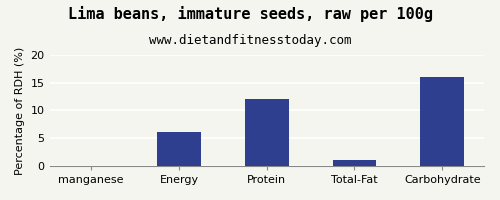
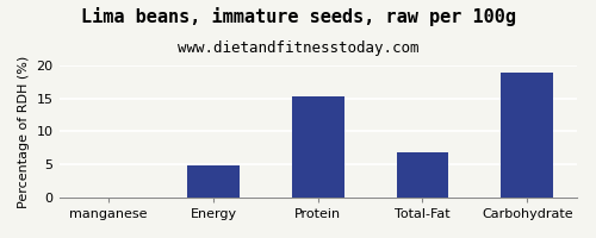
Energy: 6.1 -> 4.8
Protein: 12.1 -> 15.4
Total-Fat: 1.0 -> 6.8
Carbohydrate: 16.1 -> 19.0
